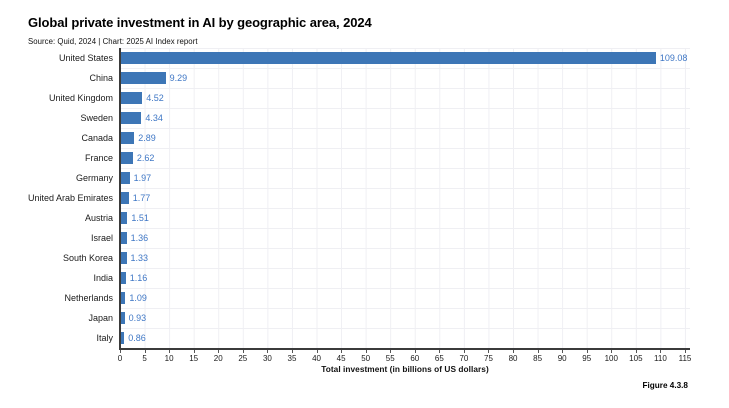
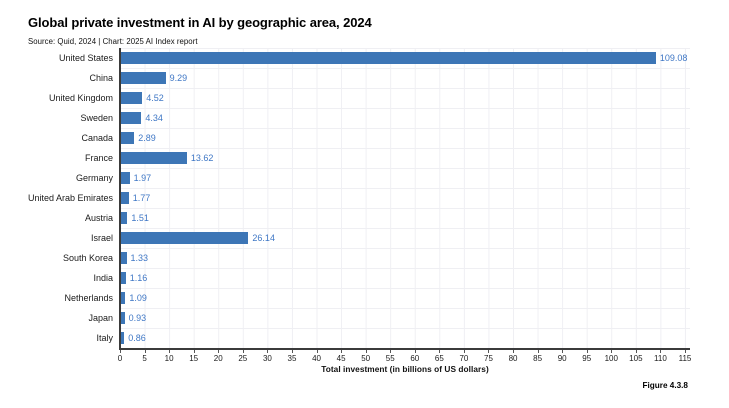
France: 2.62 -> 13.62
Israel: 1.36 -> 26.14
